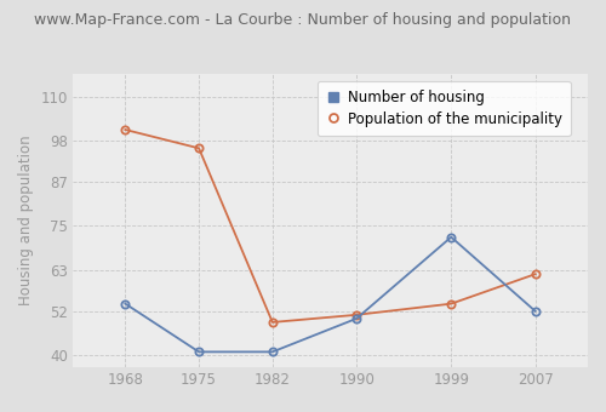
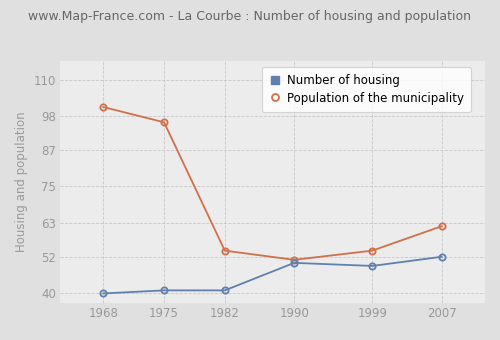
Number of housing/1968: 54 -> 40
Population of the municipality/1982: 49 -> 54
Number of housing/1999: 72 -> 49
